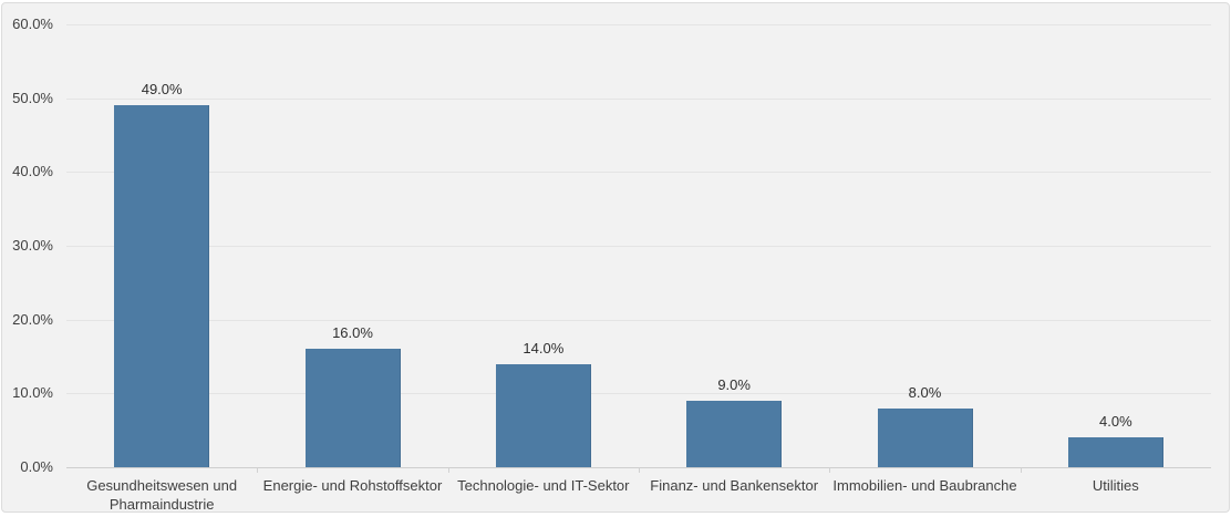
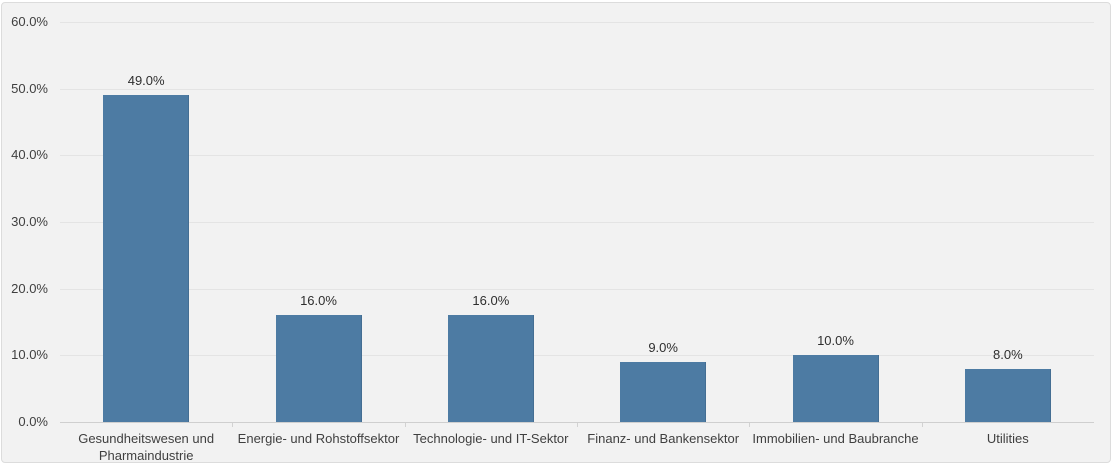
Technologie- und IT-Sektor: 14.0% -> 16.0%
Immobilien- und Baubranche: 8.0% -> 10.0%
Utilities: 4.0% -> 8.0%
